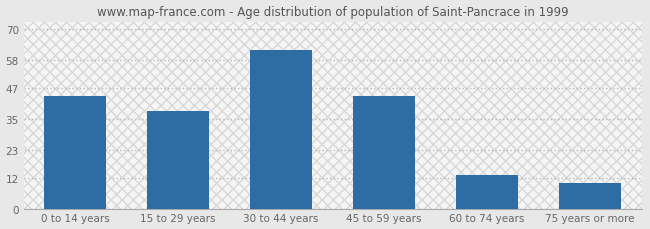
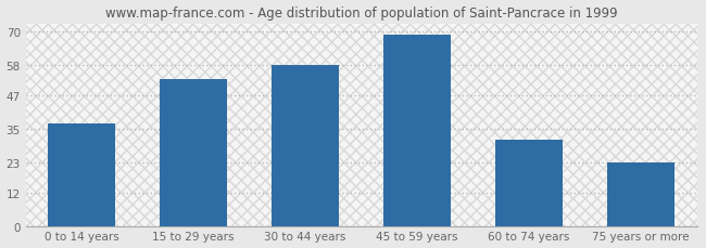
0 to 14 years: 44 -> 37
15 to 29 years: 38 -> 53
30 to 44 years: 62 -> 58
45 to 59 years: 44 -> 69
60 to 74 years: 13 -> 31
75 years or more: 10 -> 23
